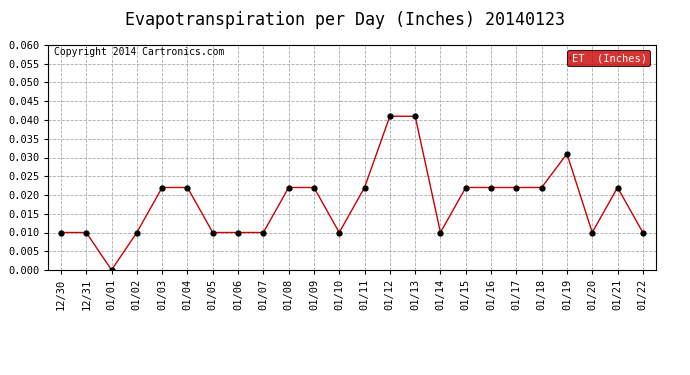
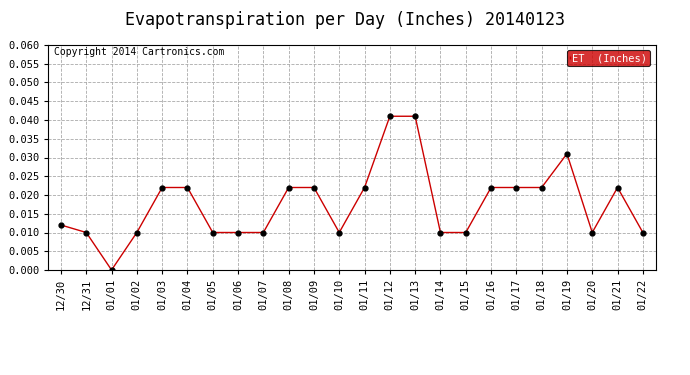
12/30: 0.010 -> 0.012
01/15: 0.022 -> 0.010
